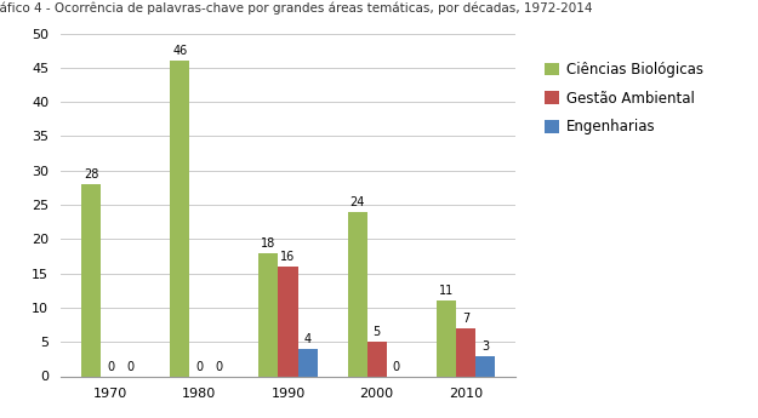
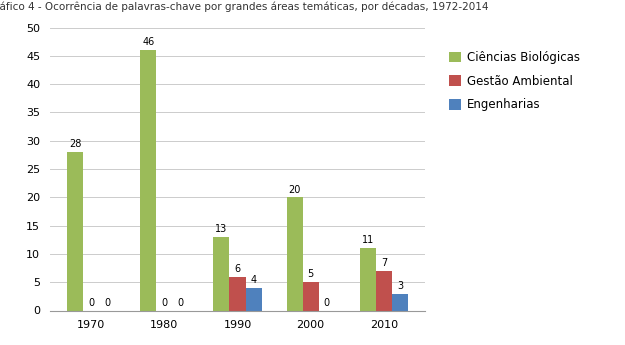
Ciências Biológicas/1990: 18 -> 13
Gestão Ambiental/1990: 16 -> 6
Ciências Biológicas/2000: 24 -> 20
